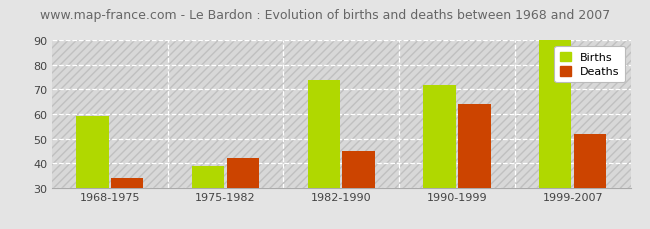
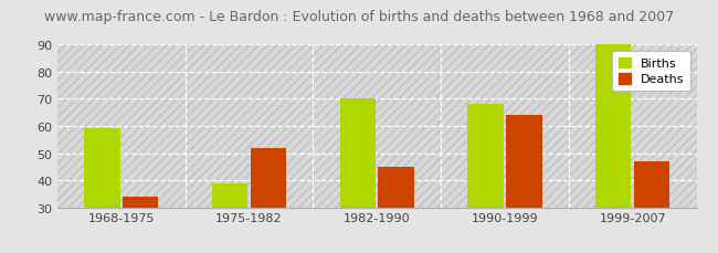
Deaths/1975-1982: 42 -> 52
Births/1982-1990: 74 -> 70
Births/1990-1999: 72 -> 68
Deaths/1999-2007: 52 -> 47
